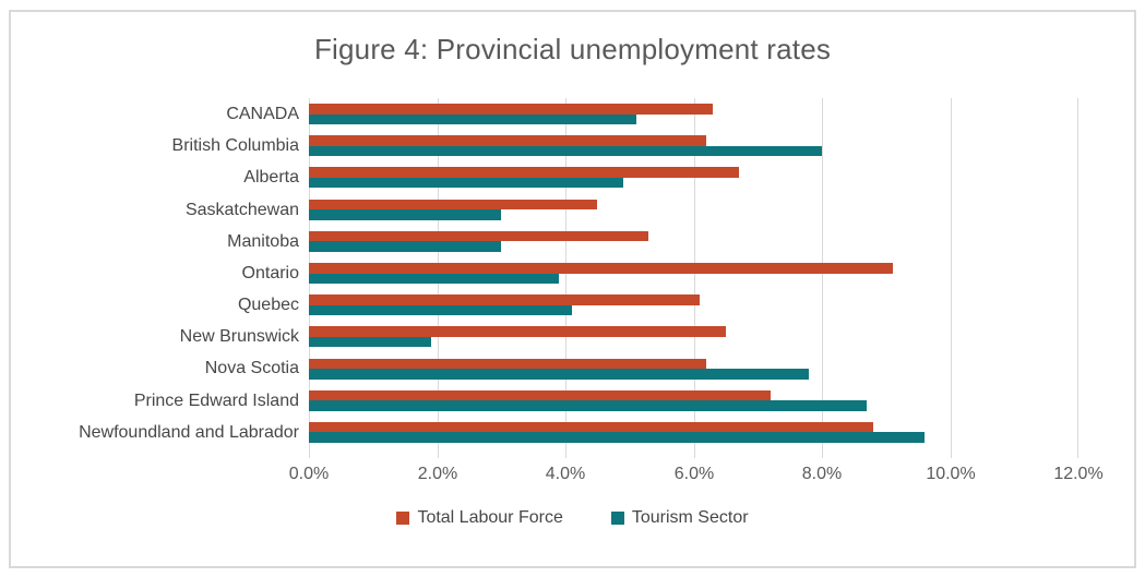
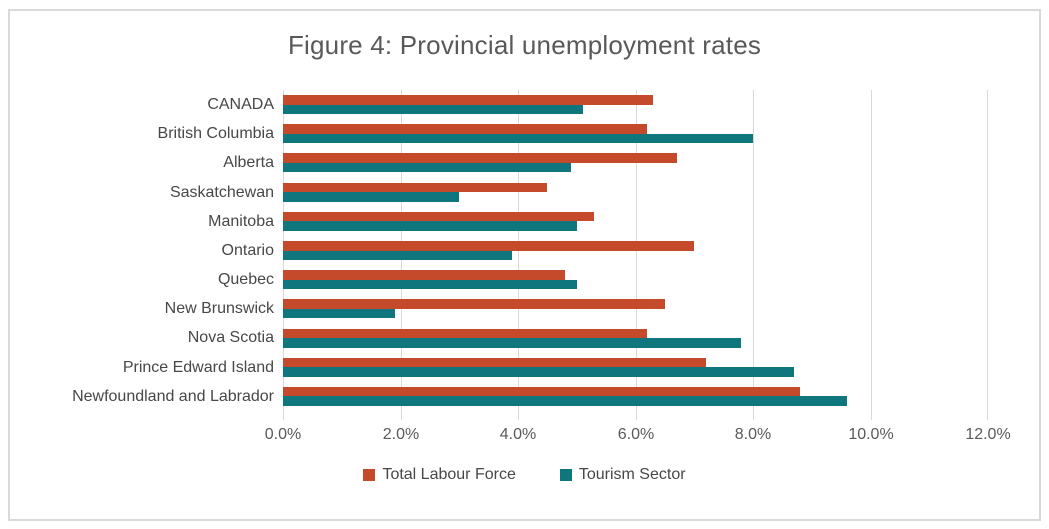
Tourism Sector/Manitoba: 3.0% -> 5.0%
Total Labour Force/Ontario: 9.1% -> 7.0%
Total Labour Force/Quebec: 6.1% -> 4.8%
Tourism Sector/Quebec: 4.1% -> 5.0%
